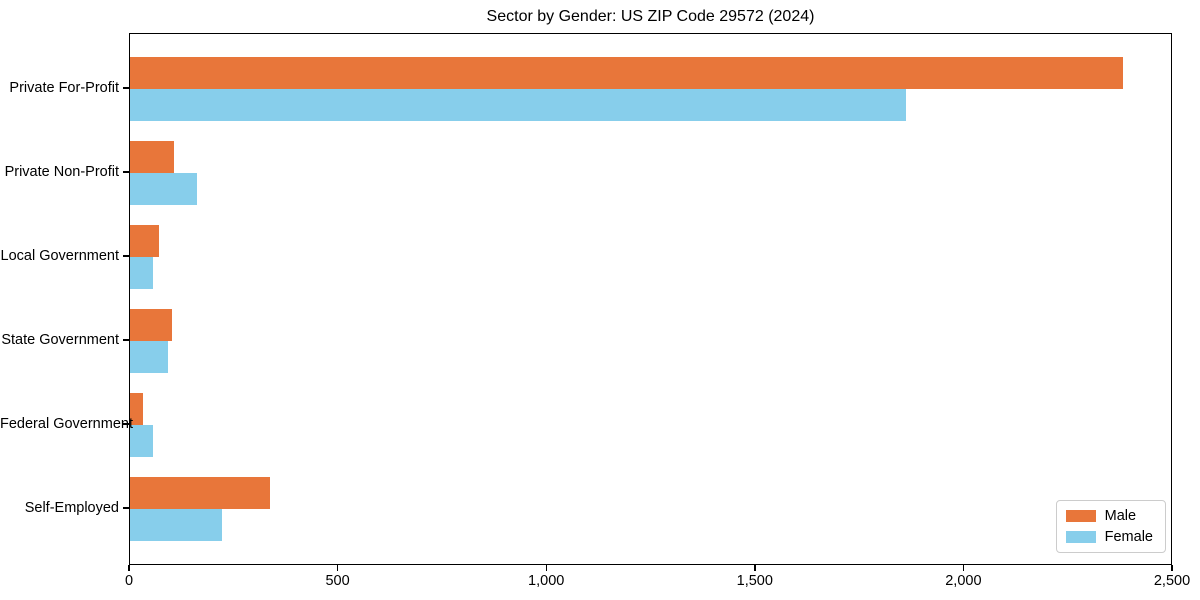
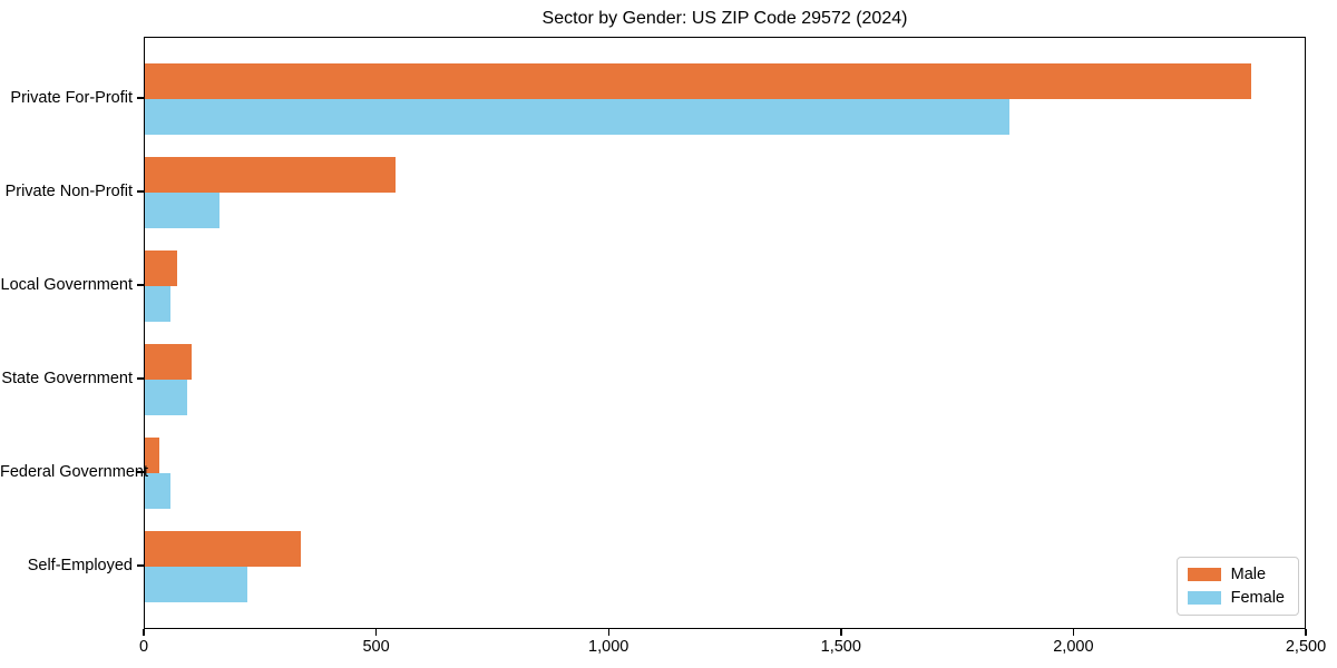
Male/Private Non-Profit: 100 -> 540
